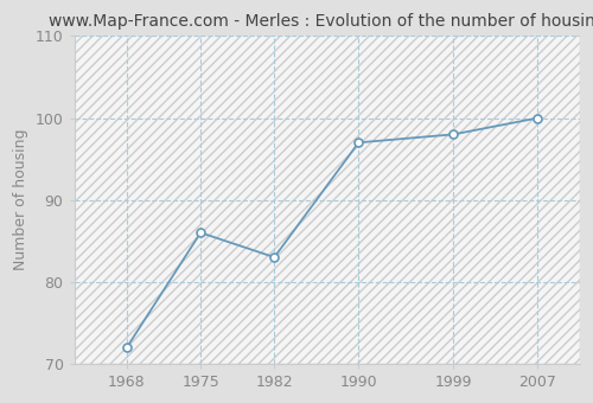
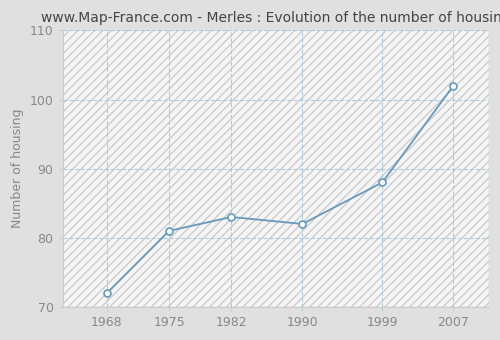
1975: 86 -> 81
1990: 97 -> 82
1999: 98 -> 88
2007: 100 -> 102
